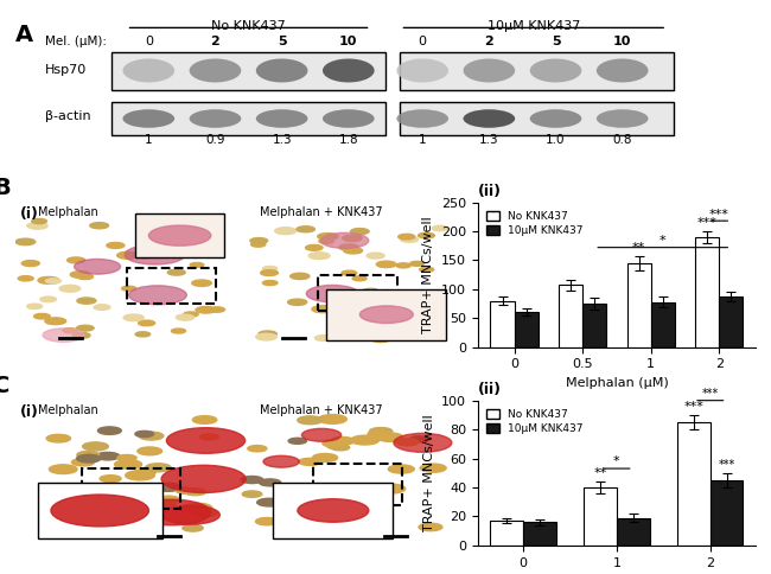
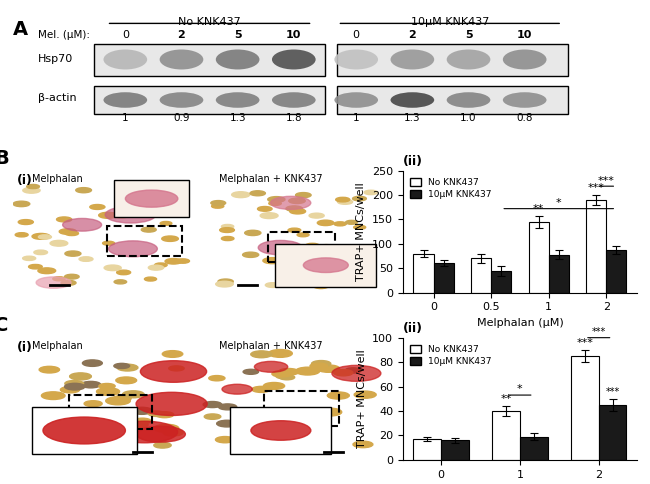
No KNK437/0.5: 107 -> 70
10μM KNK437/0.5: 75 -> 45
